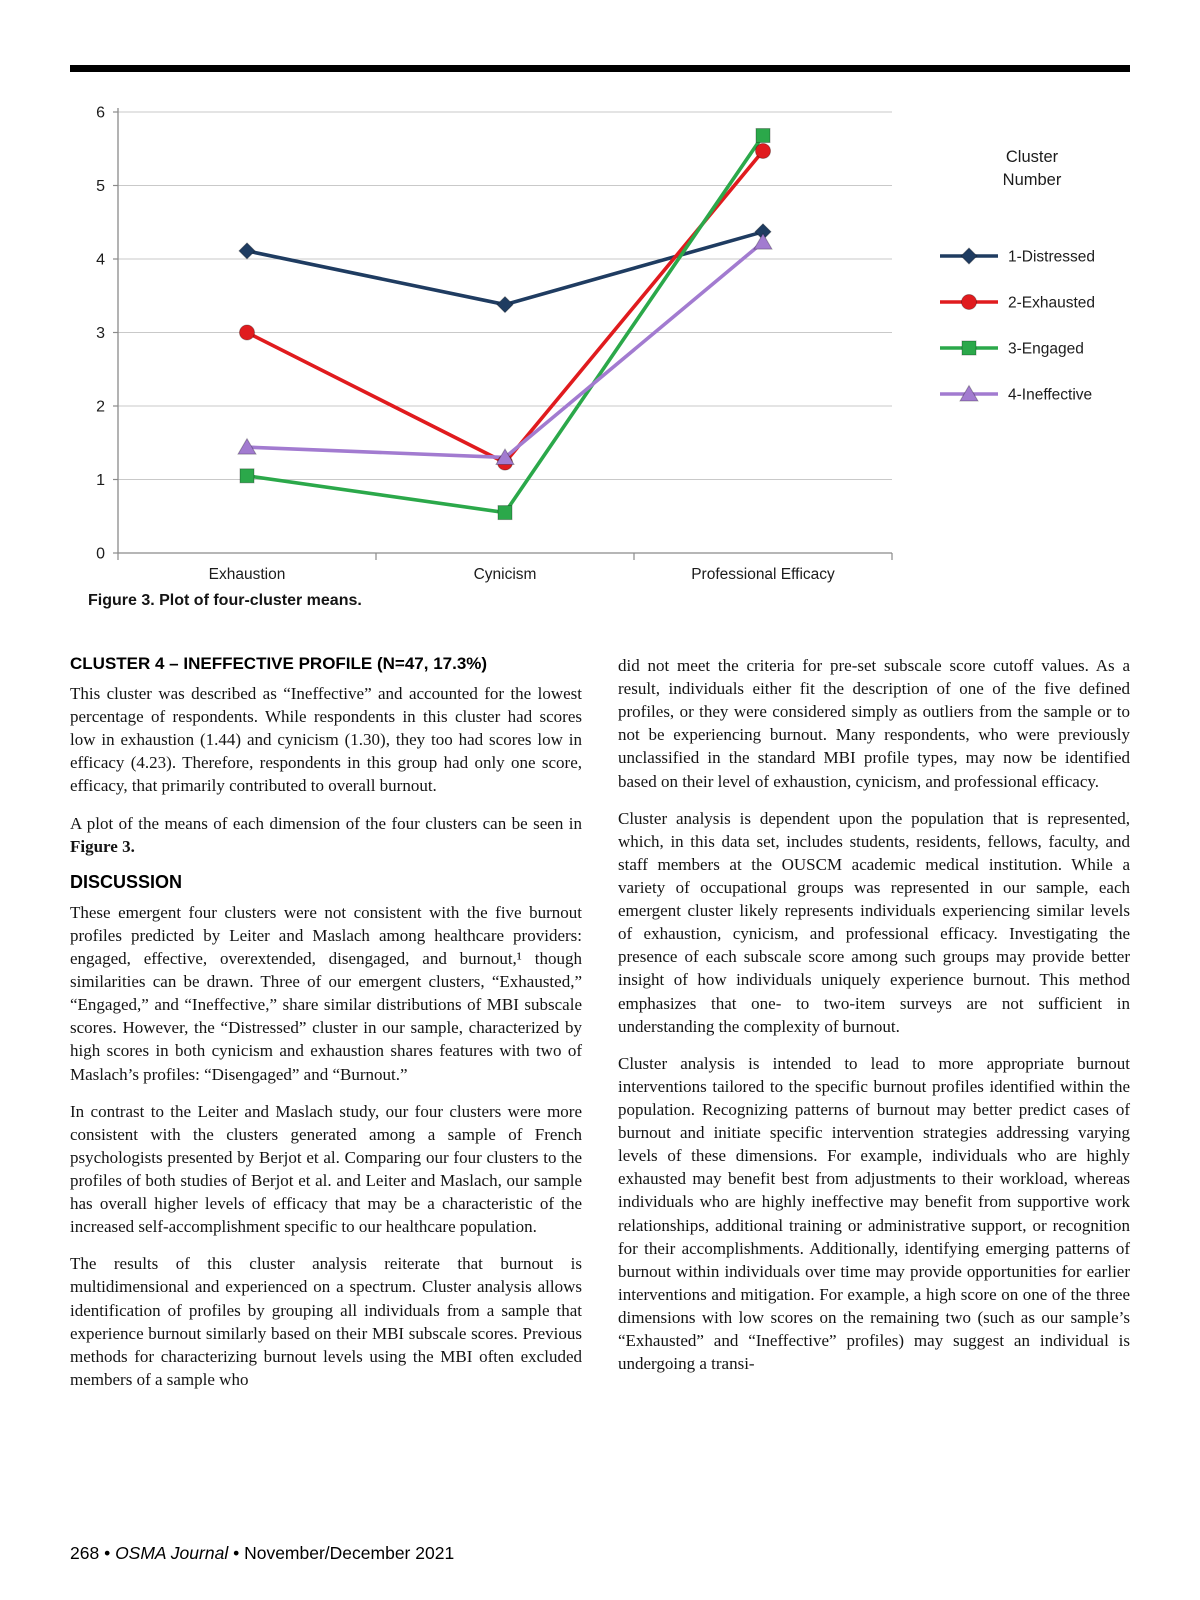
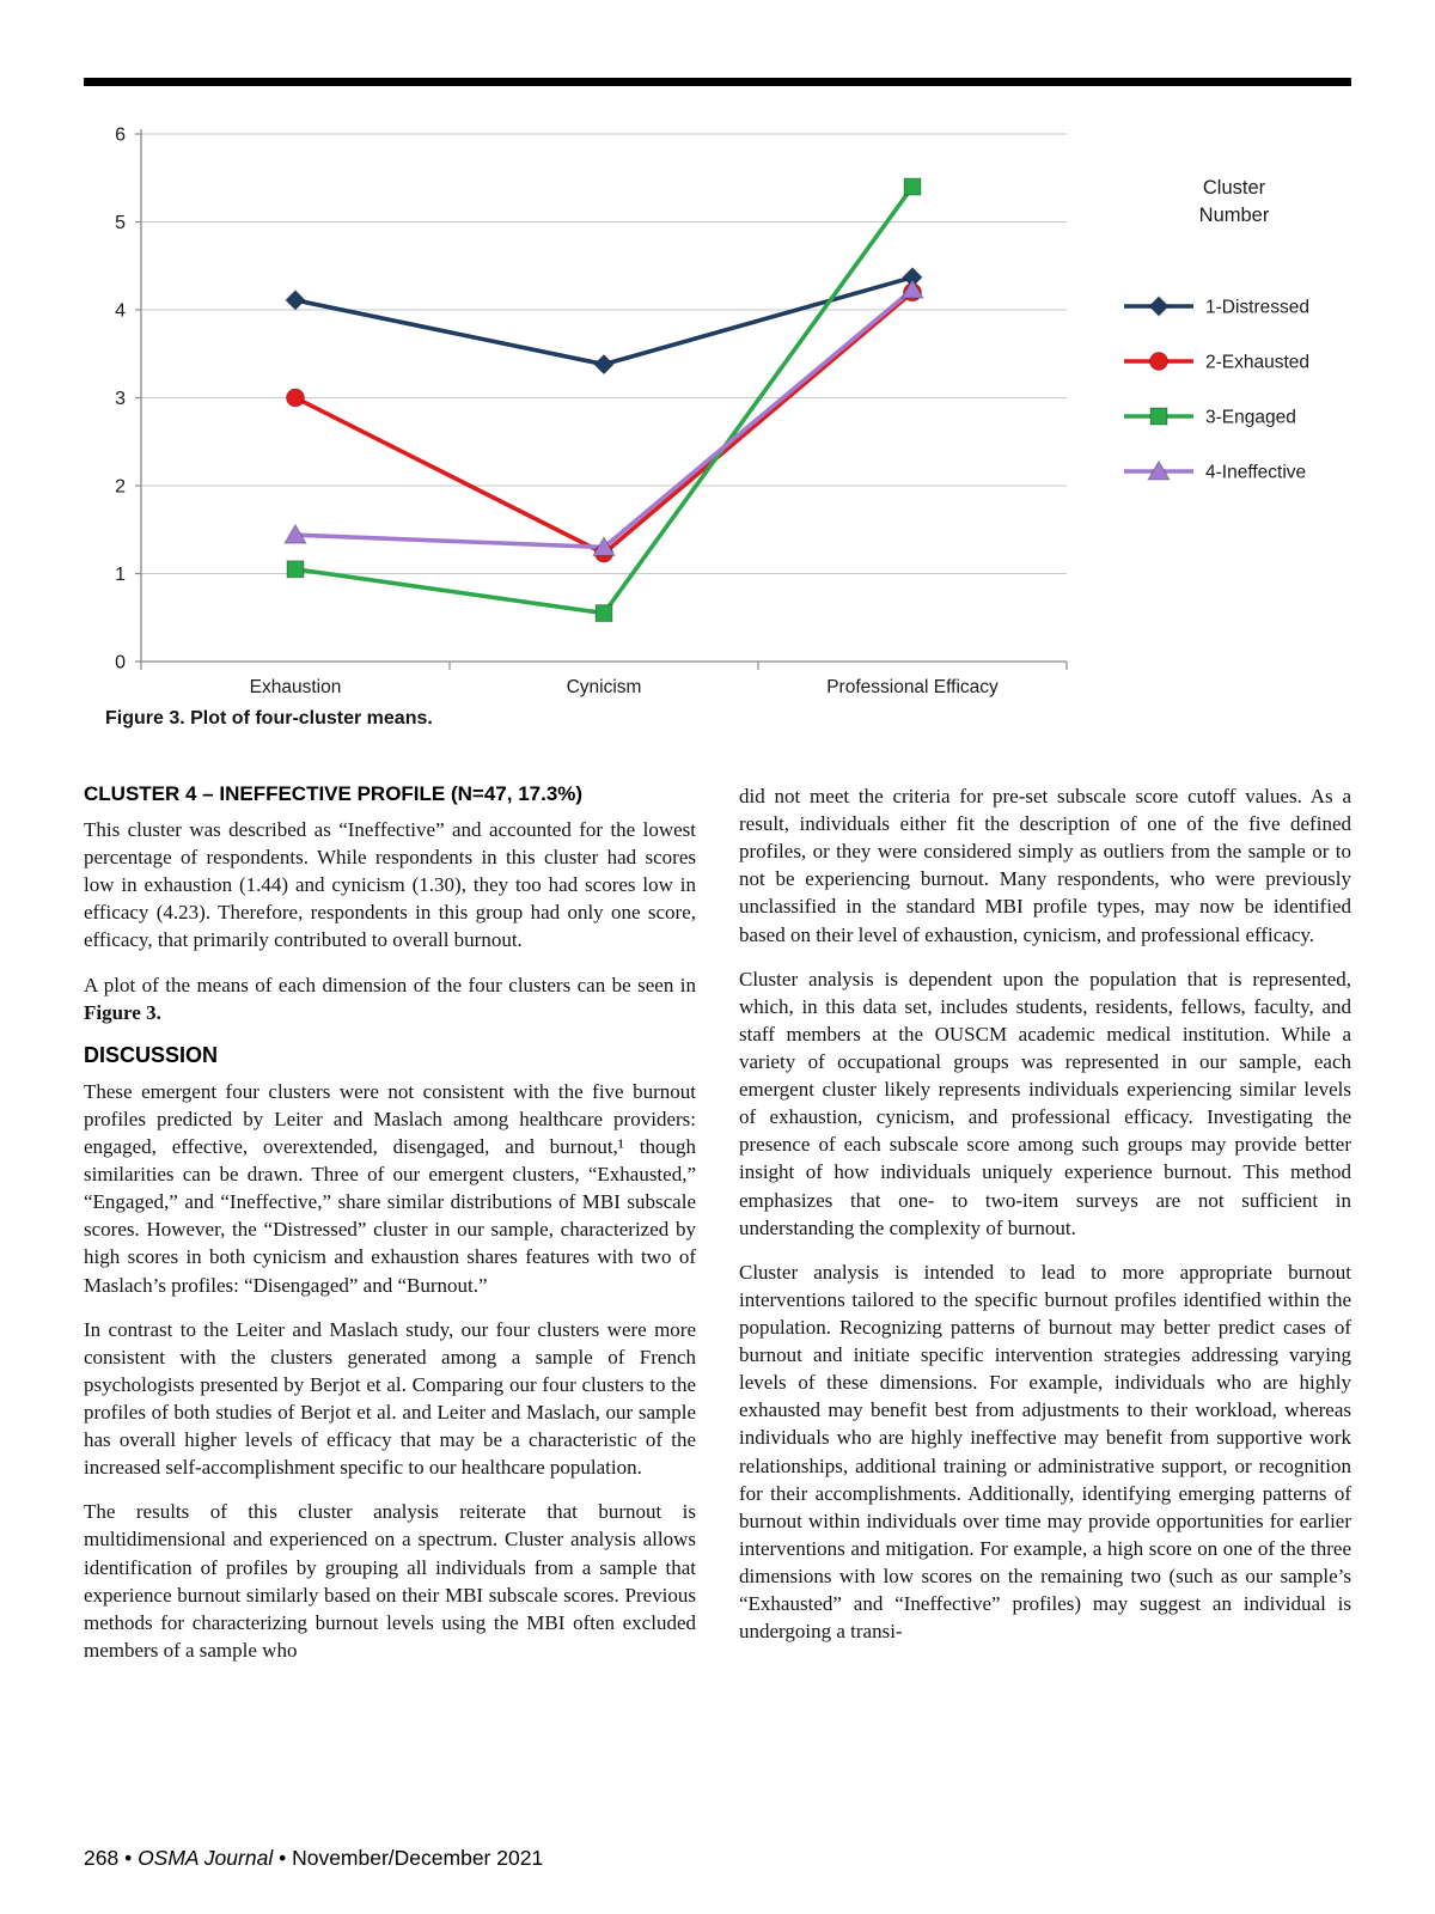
2-Exhausted/Professional Efficacy: 5.5 -> 4.2
3-Engaged/Professional Efficacy: 5.7 -> 5.4
